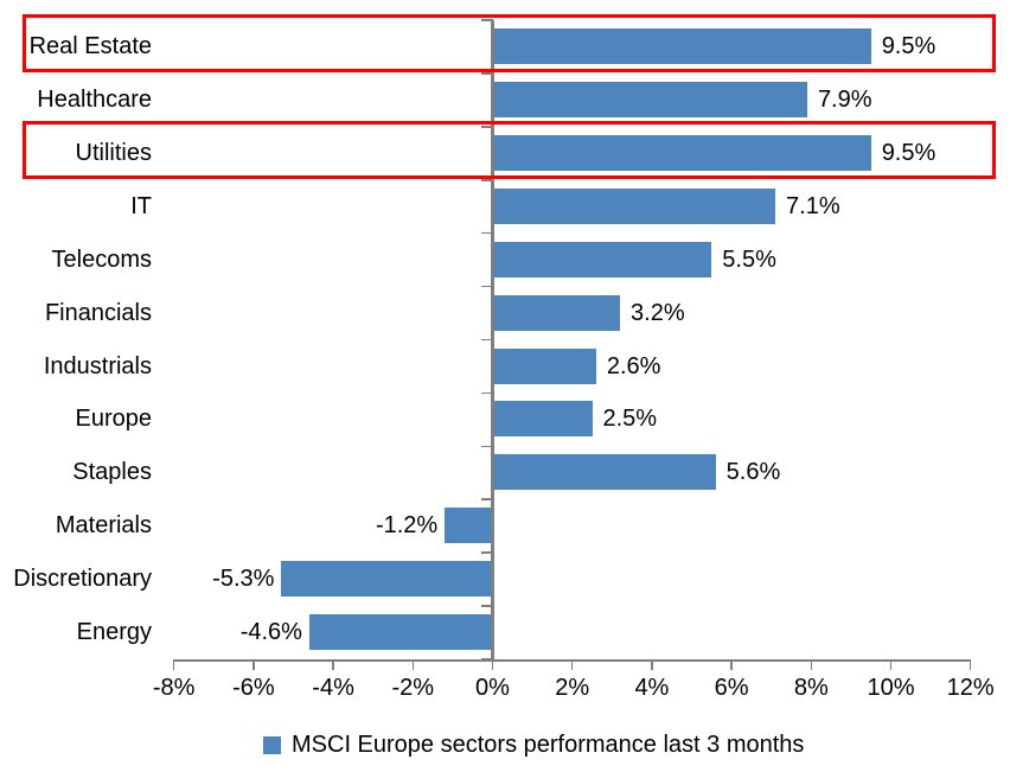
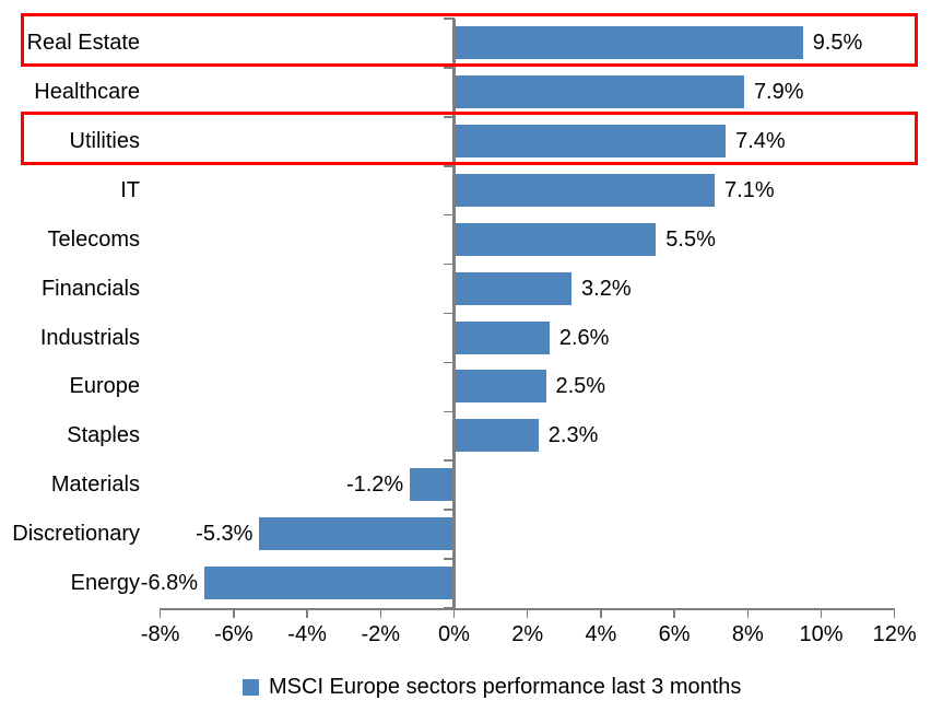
Utilities: 9.5% -> 7.4%
Staples: 5.6% -> 2.3%
Energy: -4.6% -> -6.8%
